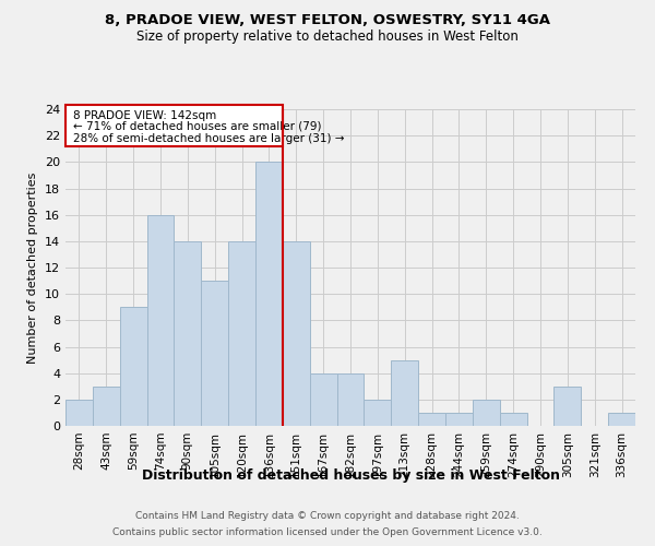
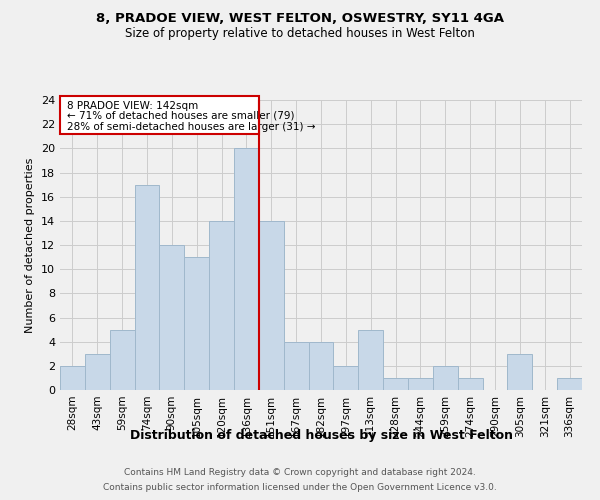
59sqm: 9 -> 5
74sqm: 16 -> 17
90sqm: 14 -> 12
